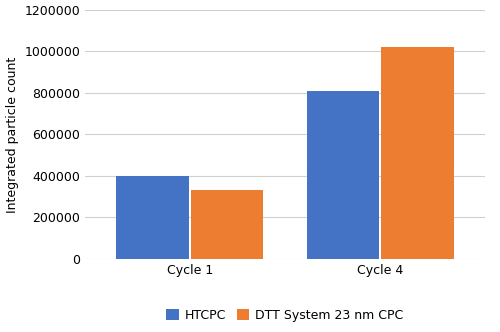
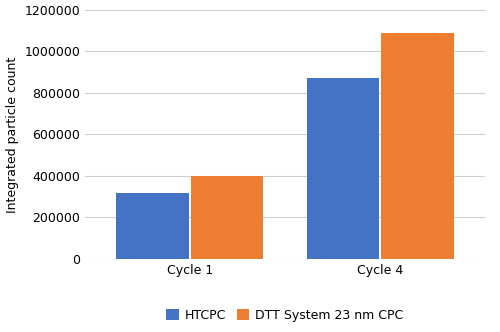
HTCPC/Cycle 1: 400000 -> 320000
DTT System 23 nm CPC/Cycle 1: 330000 -> 400000
HTCPC/Cycle 4: 810000 -> 870000
DTT System 23 nm CPC/Cycle 4: 1020000 -> 1090000
